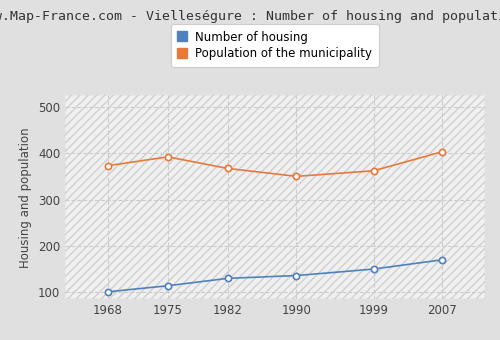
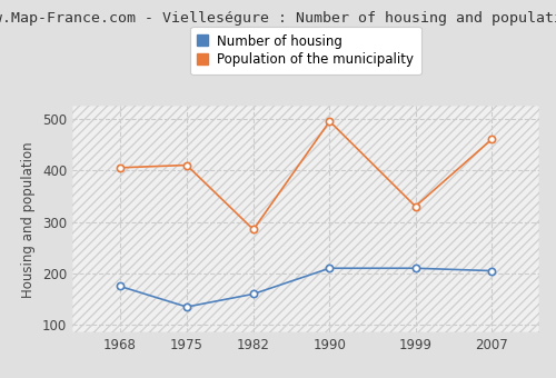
Number of housing/1968: 101 -> 175
Population of the municipality/1968: 373 -> 405
Number of housing/1975: 114 -> 135
Population of the municipality/1975: 392 -> 410
Number of housing/1982: 130 -> 160
Population of the municipality/1982: 367 -> 285
Number of housing/1990: 136 -> 210
Population of the municipality/1990: 350 -> 495
Number of housing/1999: 150 -> 210
Population of the municipality/1999: 362 -> 330
Number of housing/2007: 170 -> 205
Population of the municipality/2007: 403 -> 460
